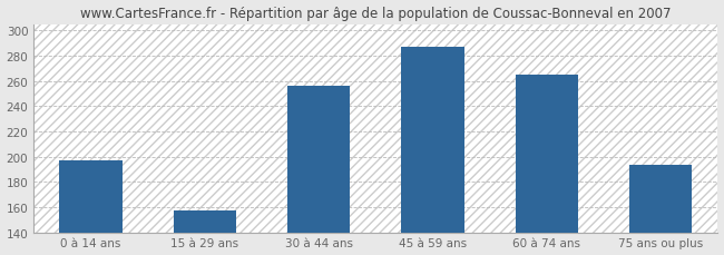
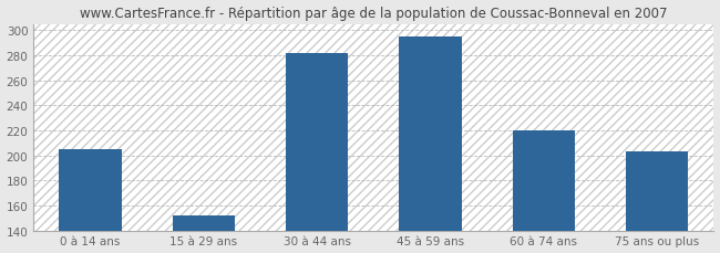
0 à 14 ans: 197 -> 205
15 à 29 ans: 157 -> 152
30 à 44 ans: 256 -> 282
45 à 59 ans: 287 -> 295
60 à 74 ans: 265 -> 220
75 ans ou plus: 193 -> 203
